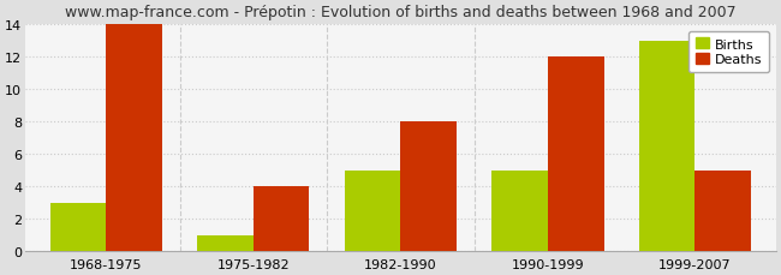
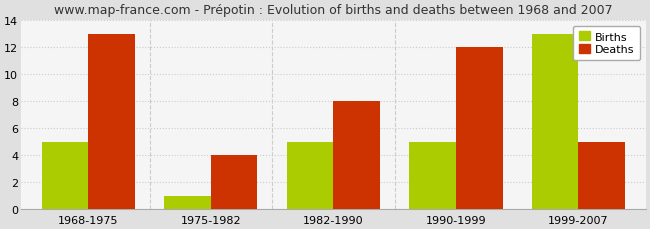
Births/1968-1975: 3 -> 5
Deaths/1968-1975: 14 -> 13
